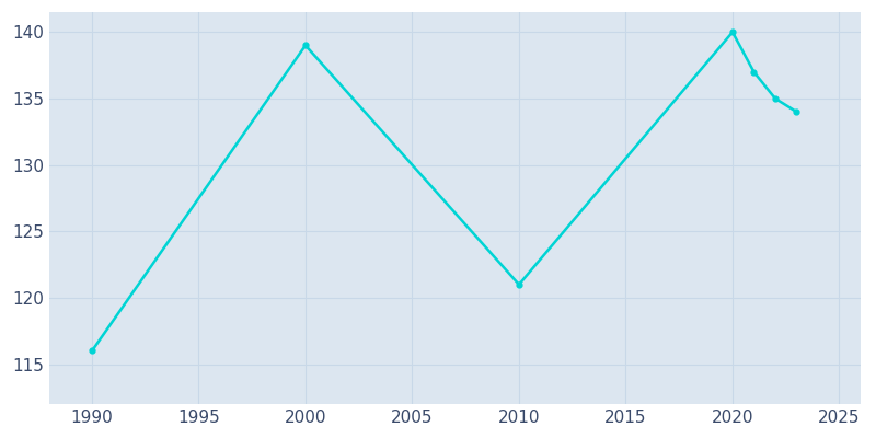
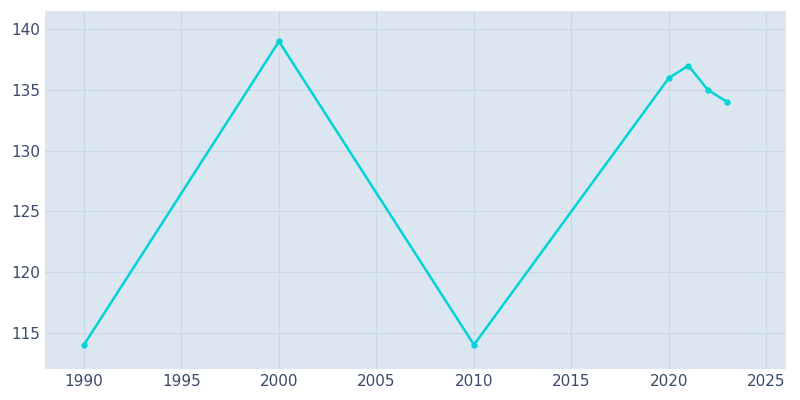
1990: 116 -> 114
2010: 121 -> 114
2020: 140 -> 136
